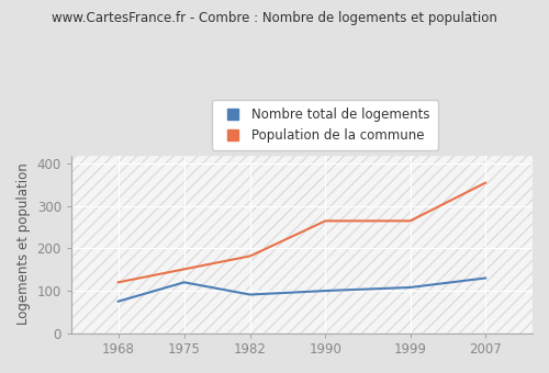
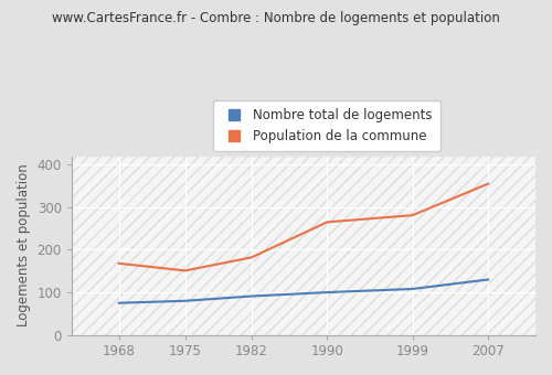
Population de la commune/1968: 120 -> 168
Nombre total de logements/1975: 120 -> 80
Population de la commune/1999: 265 -> 281
